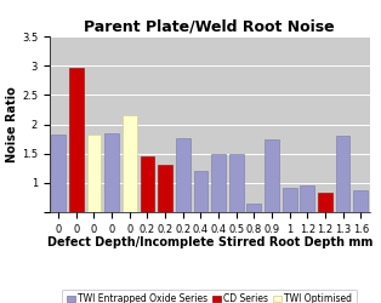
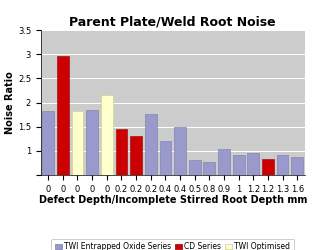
0.5: 1.50 -> 0.81
0.8: 0.65 -> 0.77
0.9: 1.75 -> 1.04
1.3: 1.80 -> 0.91
